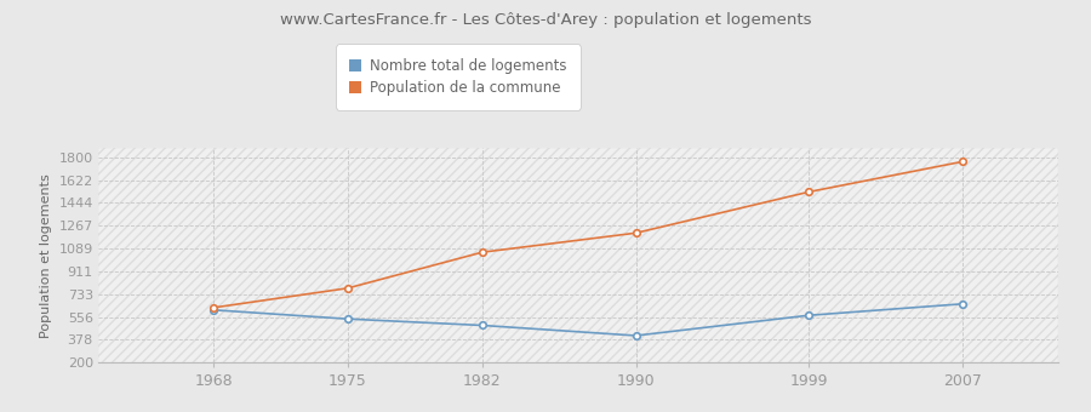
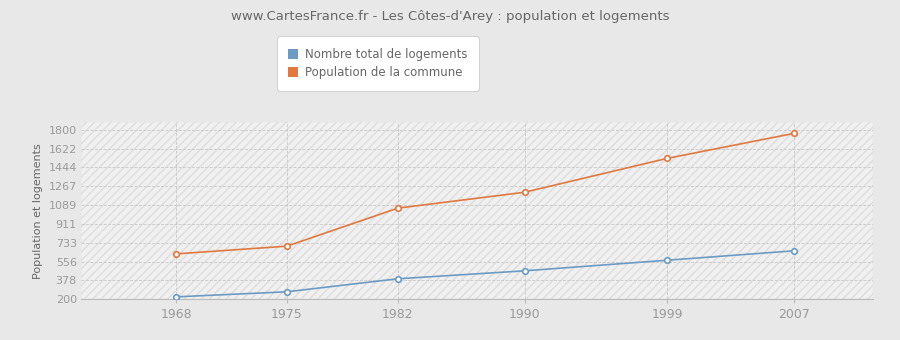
Nombre total de logements/1968: 610 -> 220
Nombre total de logements/1975: 540 -> 270
Population de la commune/1975: 780 -> 700
Nombre total de logements/1982: 490 -> 390
Nombre total de logements/1990: 410 -> 470
